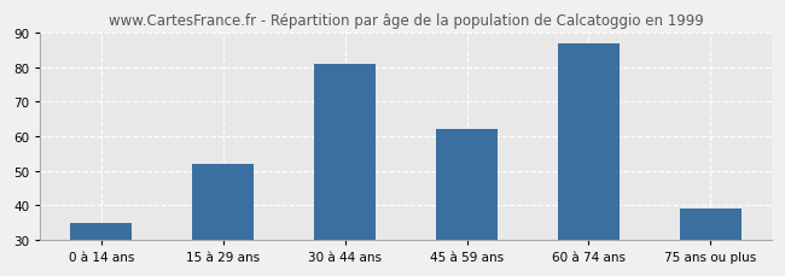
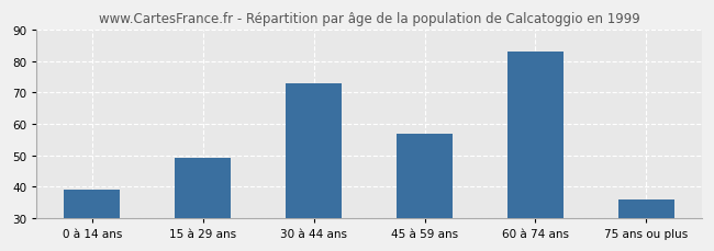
0 à 14 ans: 35 -> 39
15 à 29 ans: 52 -> 49
30 à 44 ans: 81 -> 73
45 à 59 ans: 62 -> 57
60 à 74 ans: 87 -> 83
75 ans ou plus: 39 -> 36
